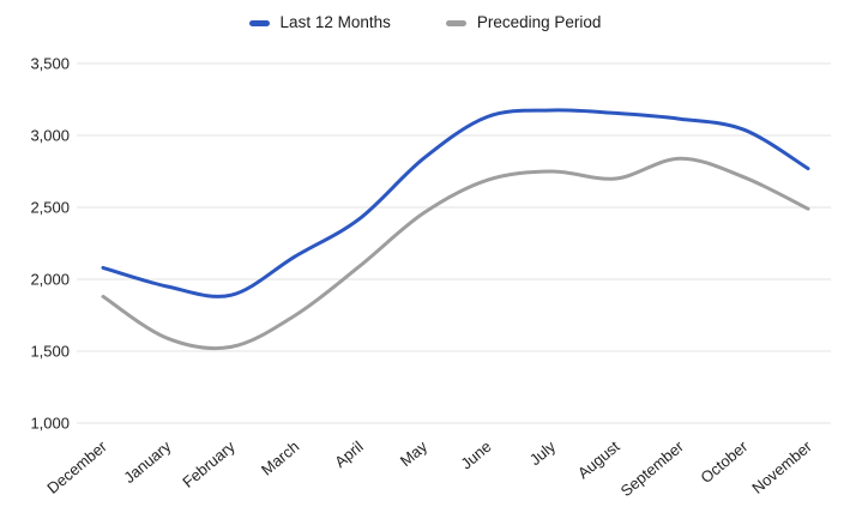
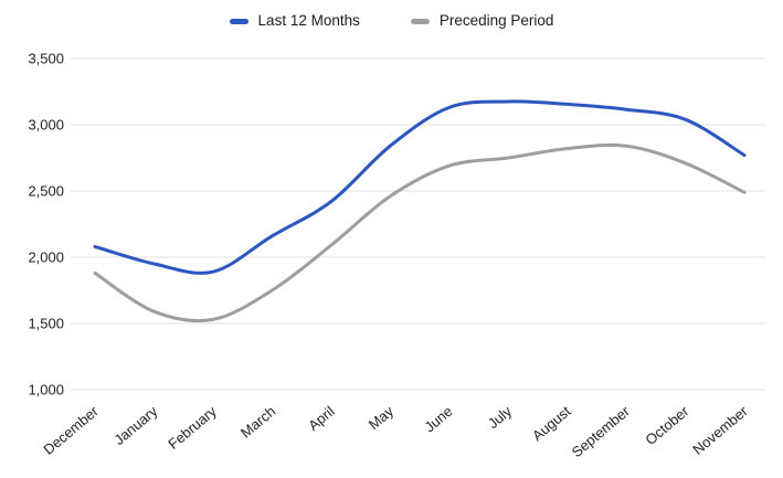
Preceding Period/August: 2700 -> 2820
